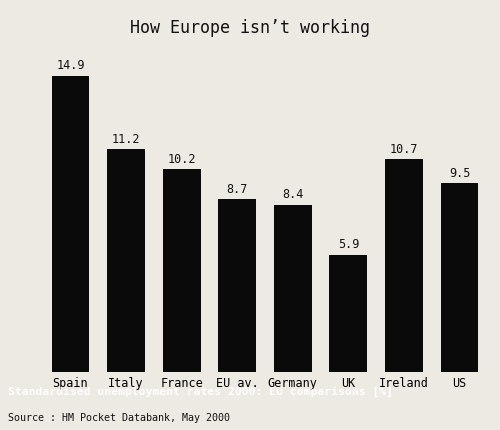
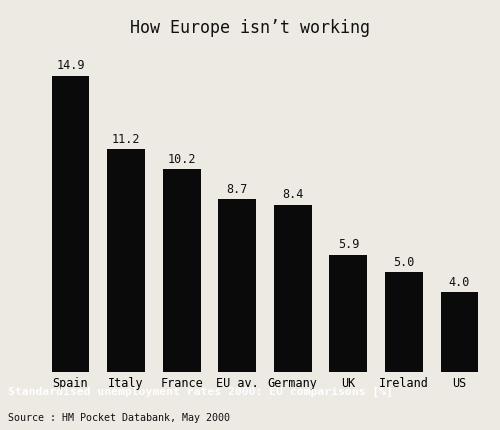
Ireland: 10.7 -> 5.0
US: 9.5 -> 4.0
